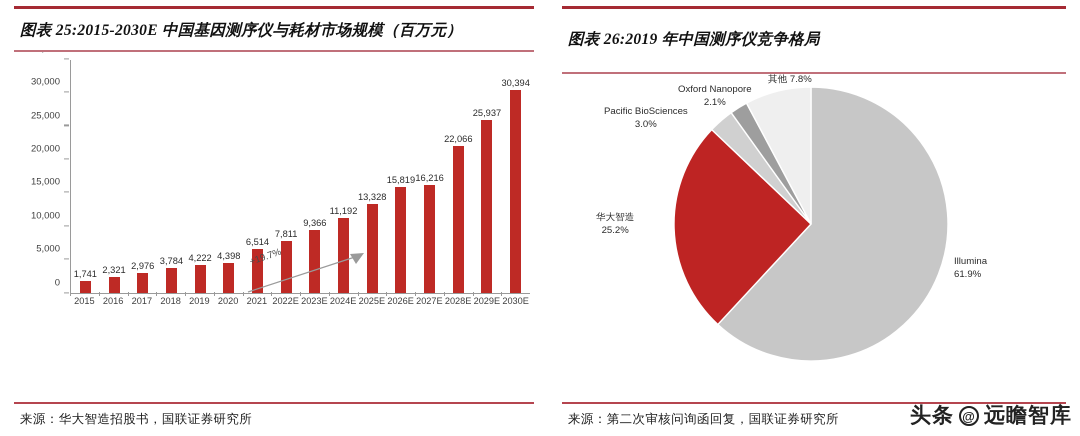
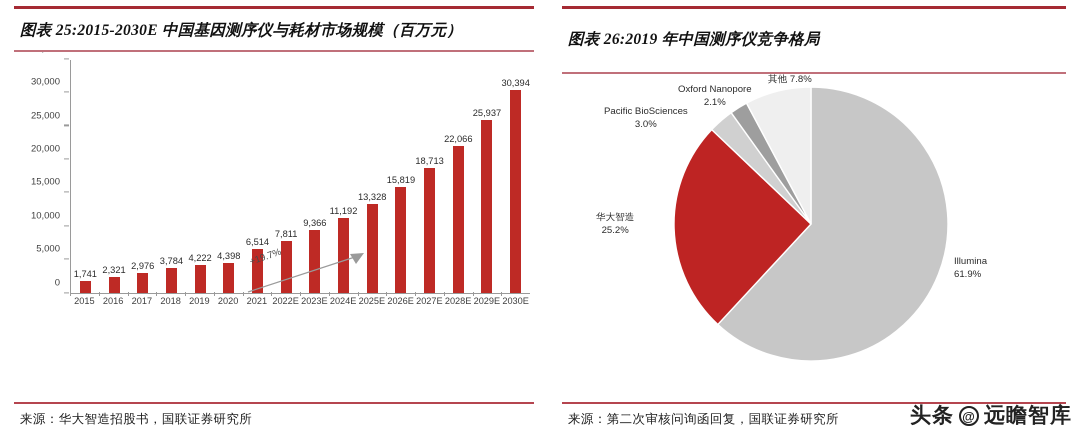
图表 25:2015-2030E 中国基因测序仪与耗材市场规模（百万元）/2027E: 16,216 -> 18,713
